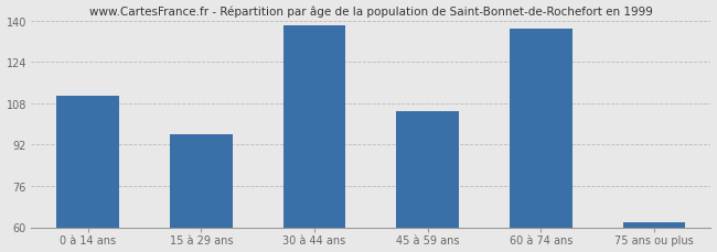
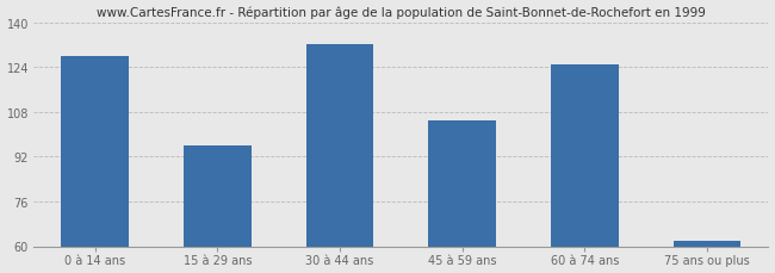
0 à 14 ans: 111 -> 128
30 à 44 ans: 138 -> 132
60 à 74 ans: 137 -> 125
